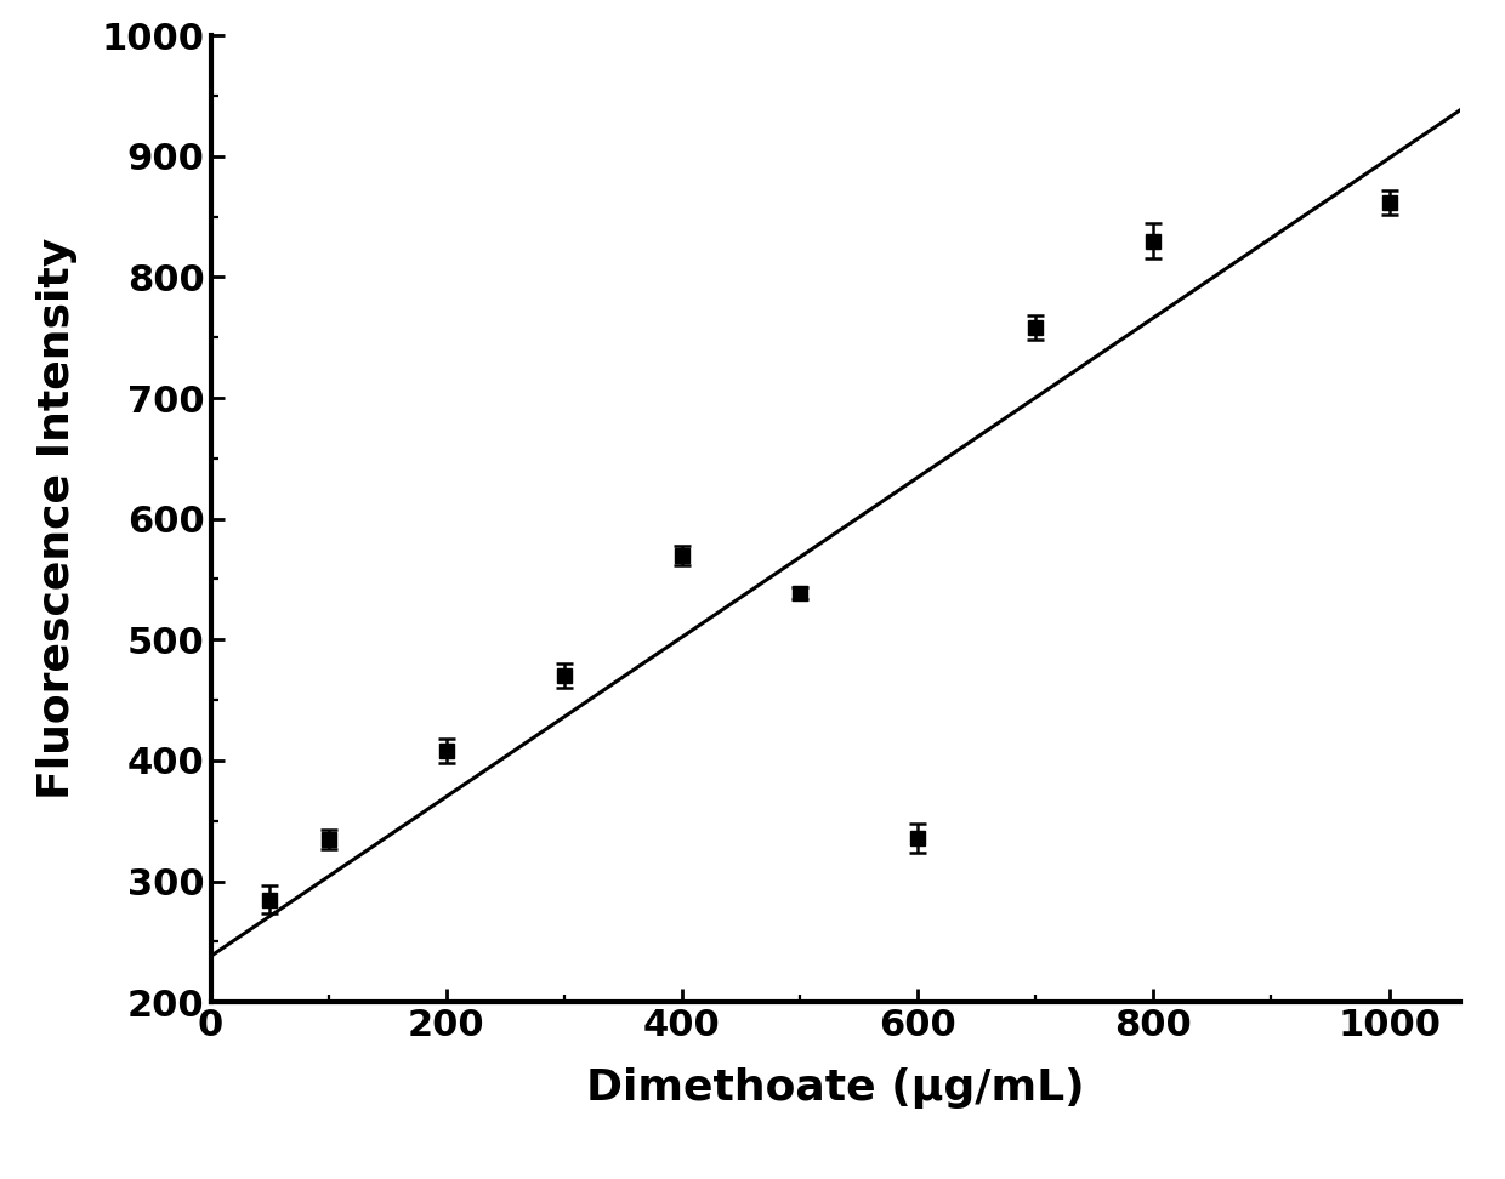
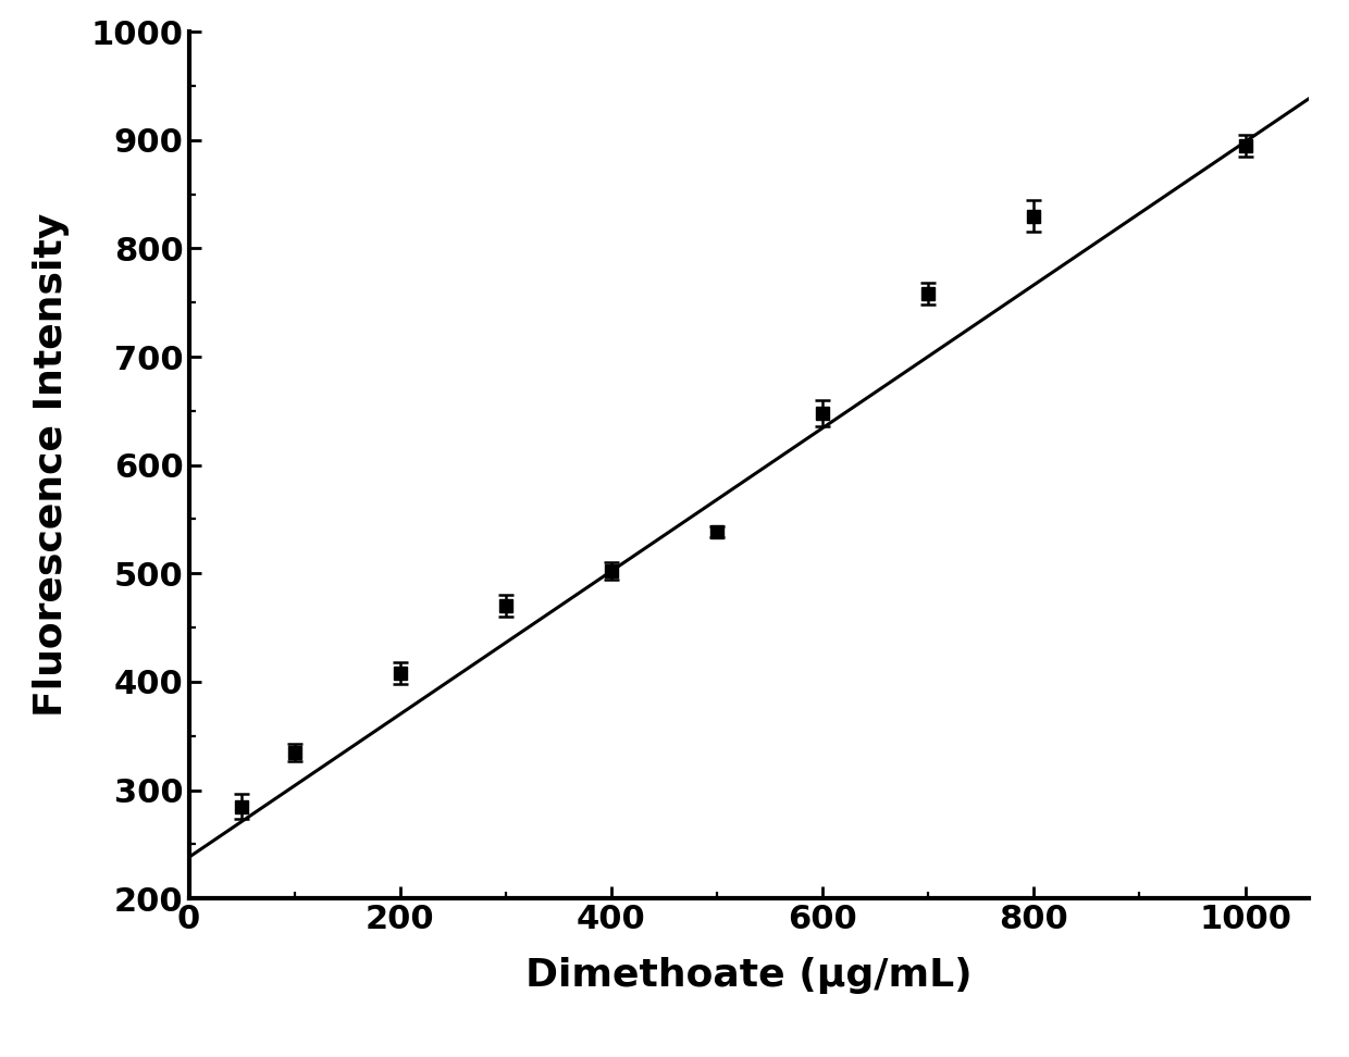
400: 570 -> 502
600: 336 -> 648
1000: 862 -> 895
